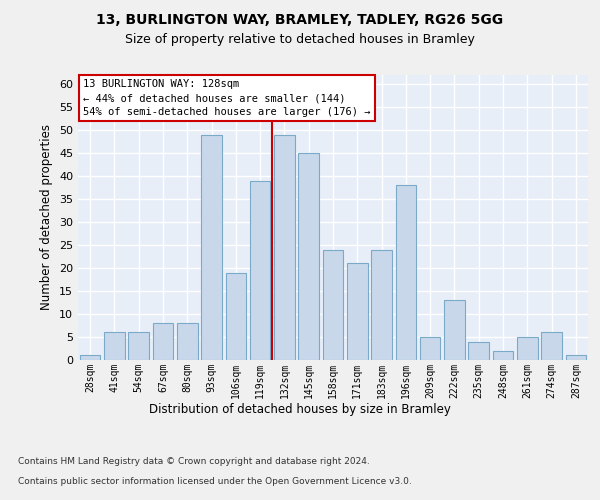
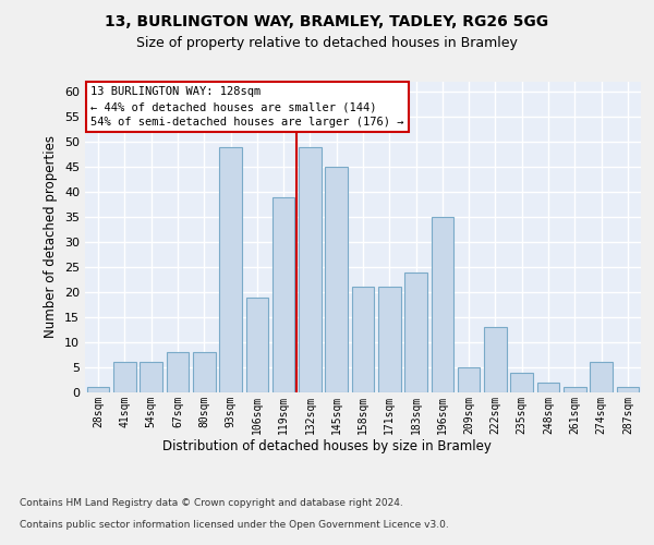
158sqm: 24 -> 21
196sqm: 38 -> 35
261sqm: 5 -> 1
